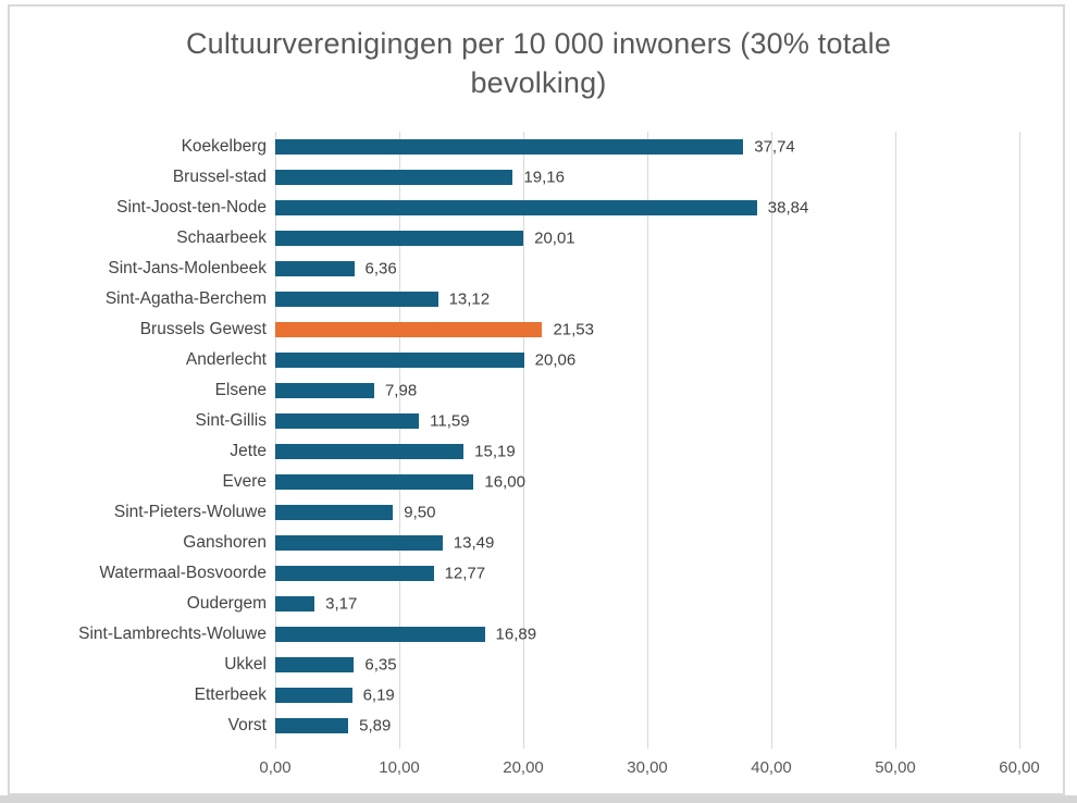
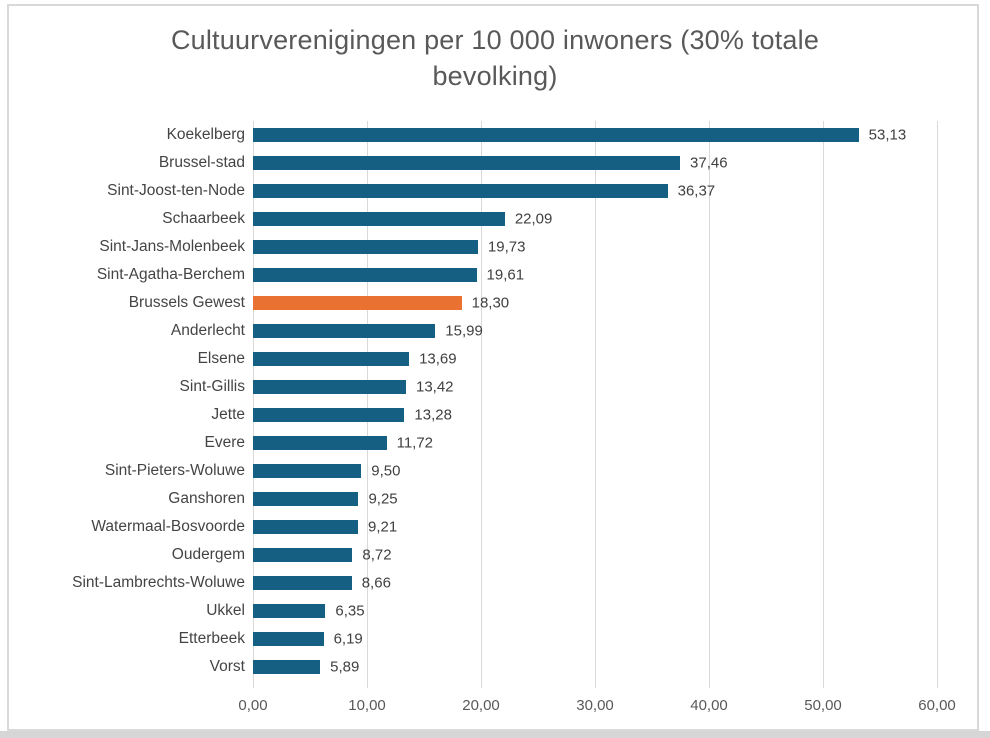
Koekelberg: 37,74 -> 53,13
Brussel-stad: 19,16 -> 37,46
Sint-Joost-ten-Node: 38,84 -> 36,37
Schaarbeek: 20,01 -> 22,09
Sint-Jans-Molenbeek: 6,36 -> 19,73
Sint-Agatha-Berchem: 13,12 -> 19,61
Brussels Gewest: 21,53 -> 18,30
Anderlecht: 20,06 -> 15,99
Elsene: 7,98 -> 13,69
Sint-Gillis: 11,59 -> 13,42
Jette: 15,19 -> 13,28
Evere: 16,00 -> 11,72
Ganshoren: 13,49 -> 9,25
Watermaal-Bosvoorde: 12,77 -> 9,21
Oudergem: 3,17 -> 8,72
Sint-Lambrechts-Woluwe: 16,89 -> 8,66
